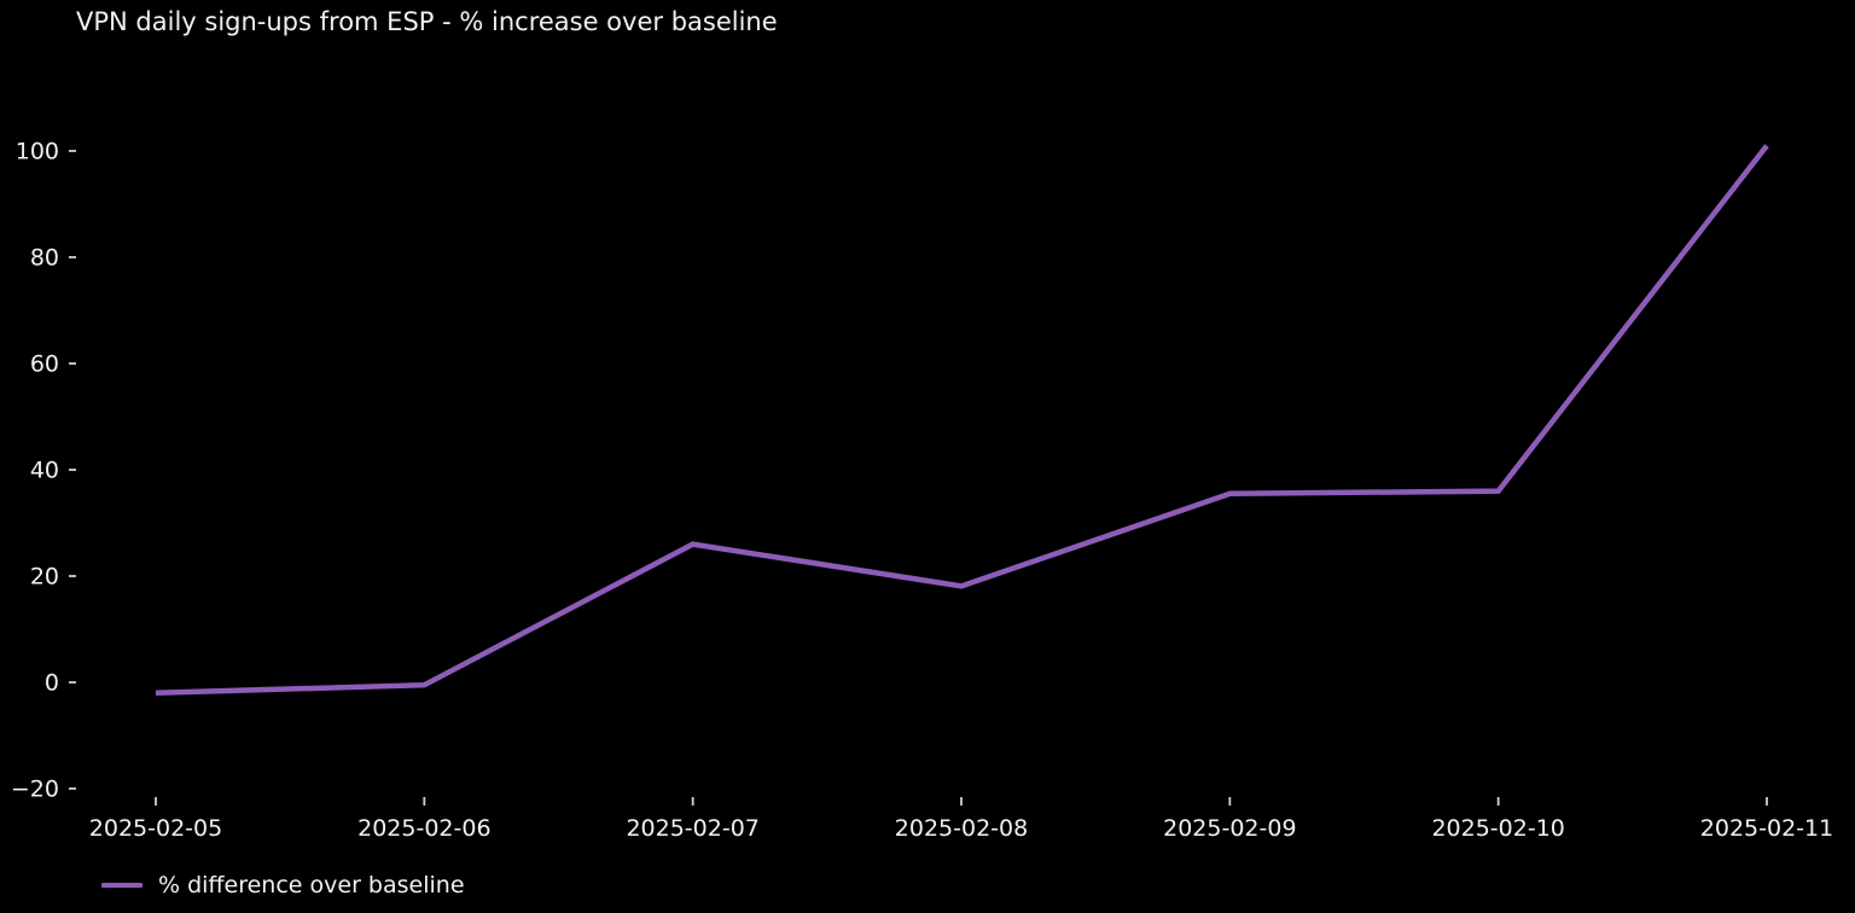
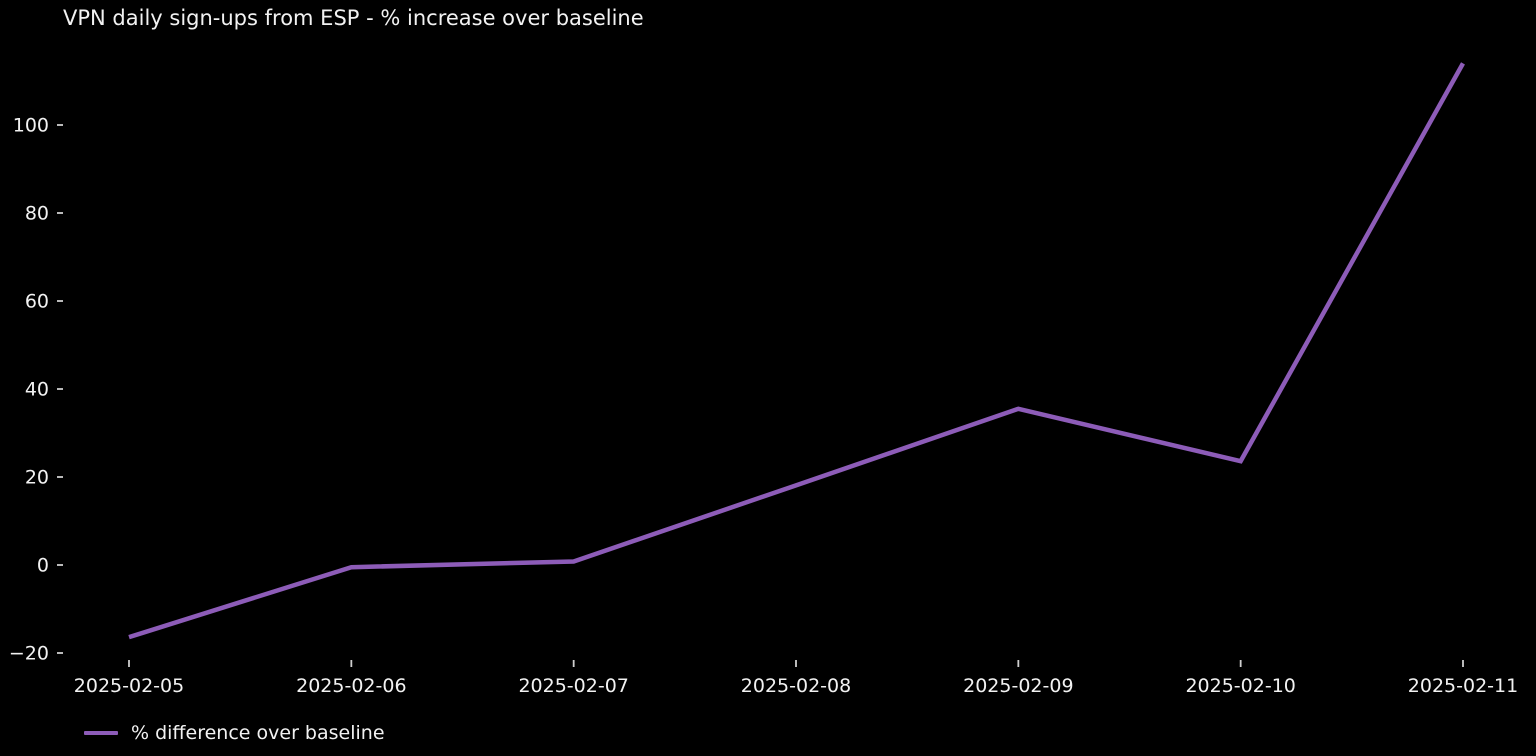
2025-02-05: -2 -> -16
2025-02-07: 26 -> 1
2025-02-10: 36 -> 24
2025-02-11: 101 -> 114
